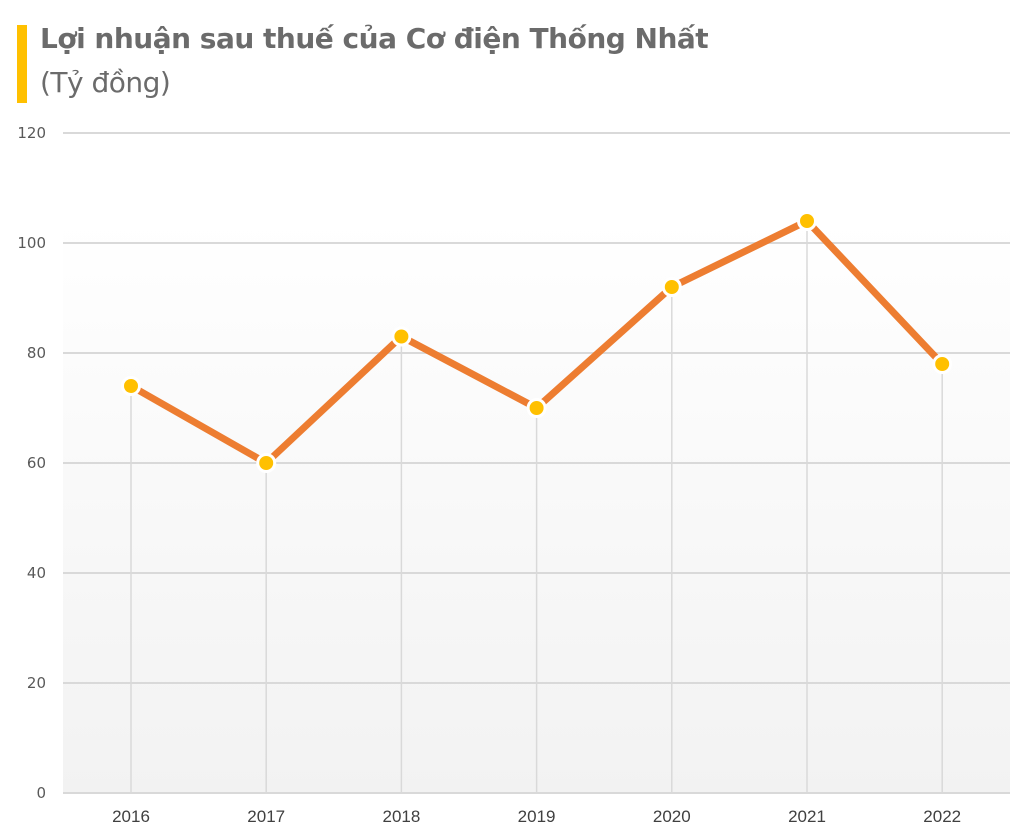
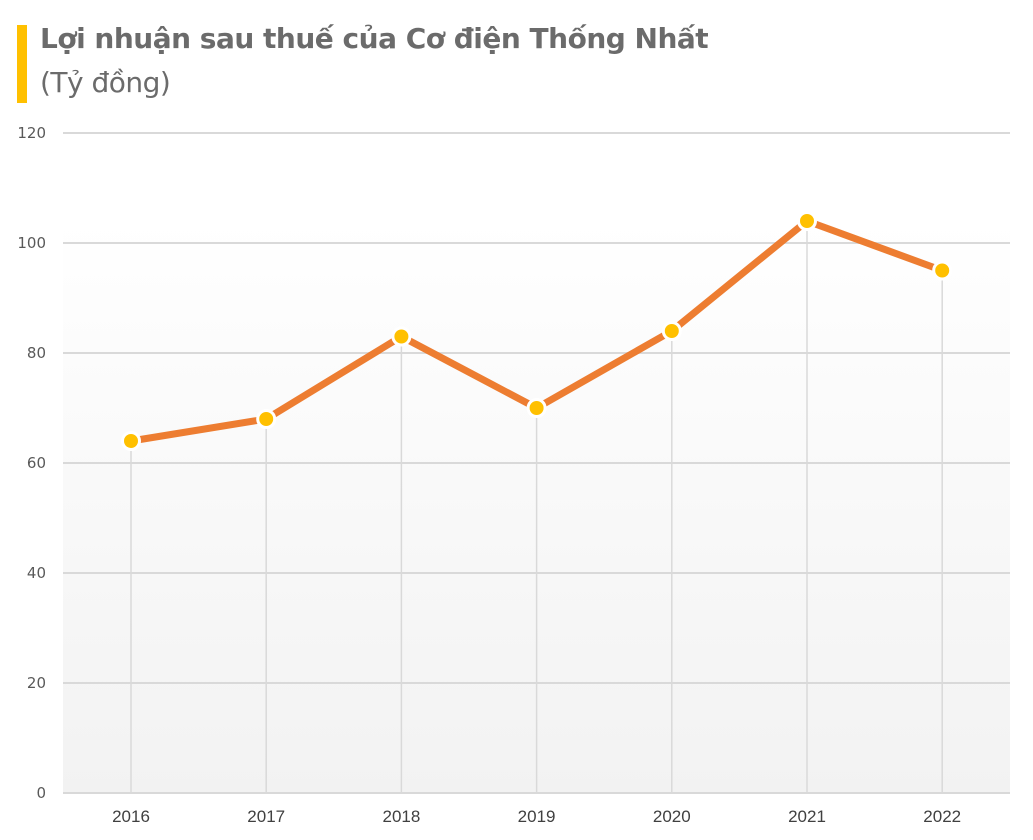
2016: 74 -> 64
2017: 60 -> 68
2020: 92 -> 84
2022: 78 -> 95
